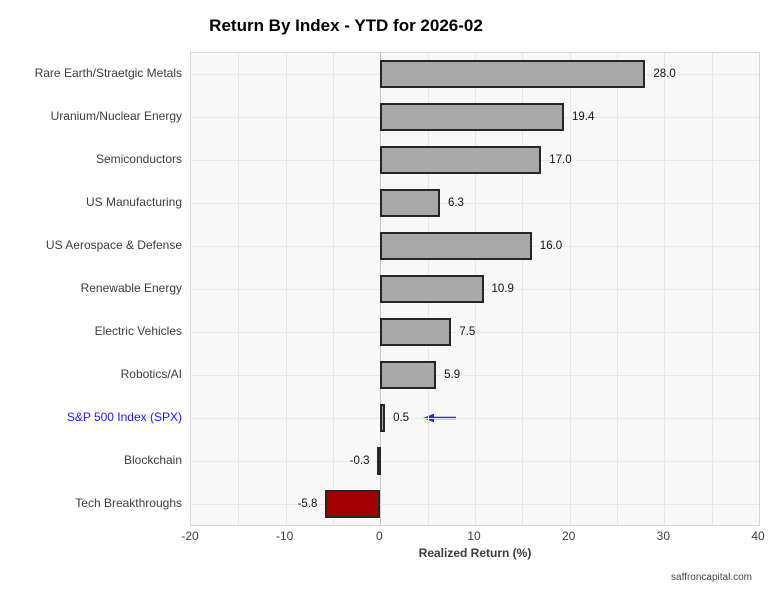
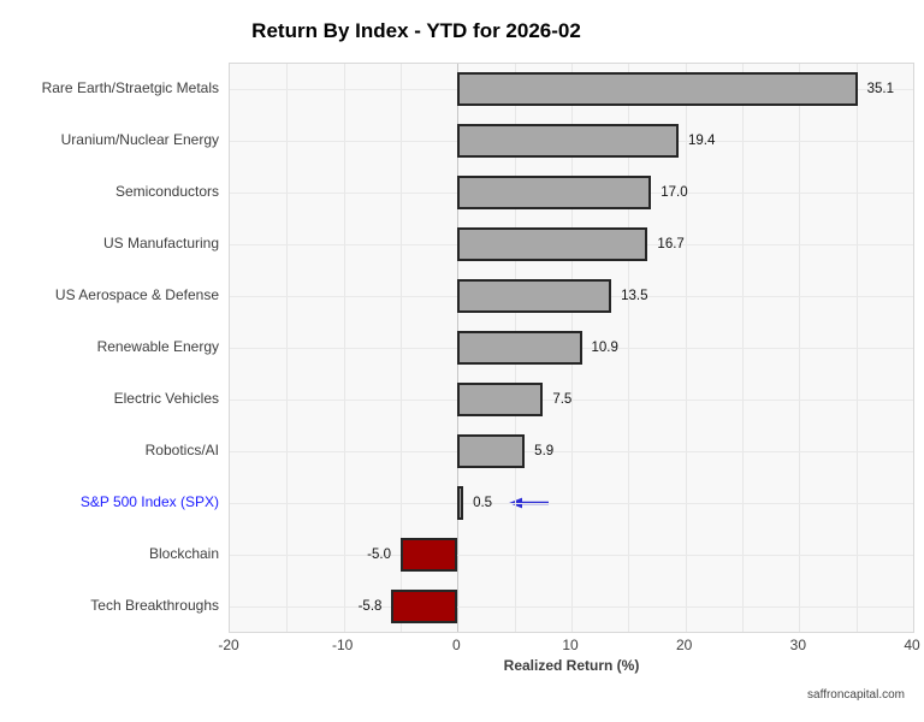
Rare Earth/Straetgic Metals: 28.0 -> 35.1
US Manufacturing: 6.3 -> 16.7
US Aerospace & Defense: 16.0 -> 13.5
Blockchain: -0.3 -> -5.0
